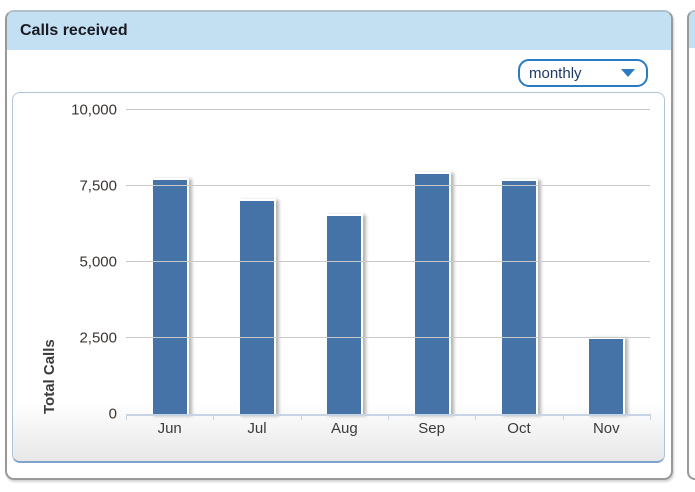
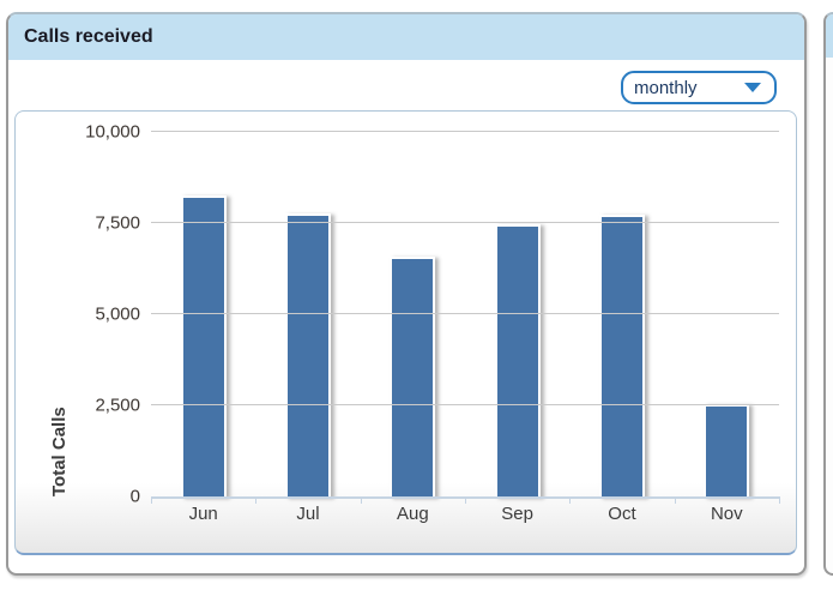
Jun: 7800 -> 8300
Jul: 7100 -> 7800
Sep: 8000 -> 7500
